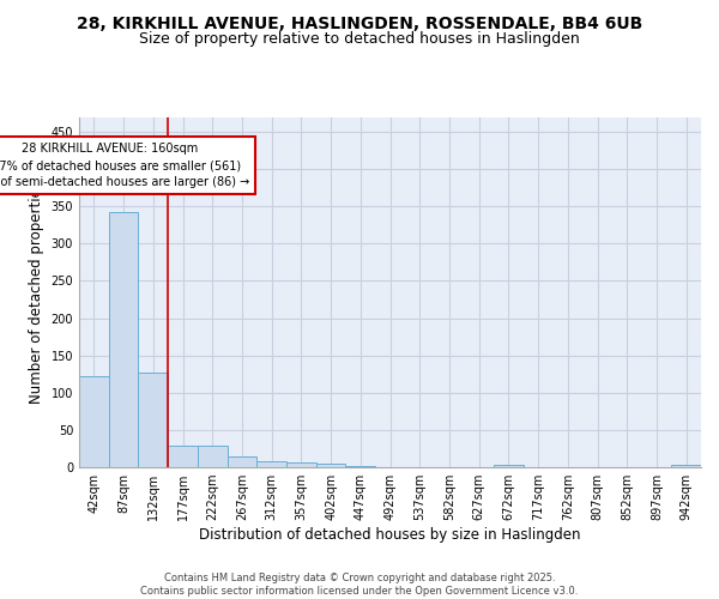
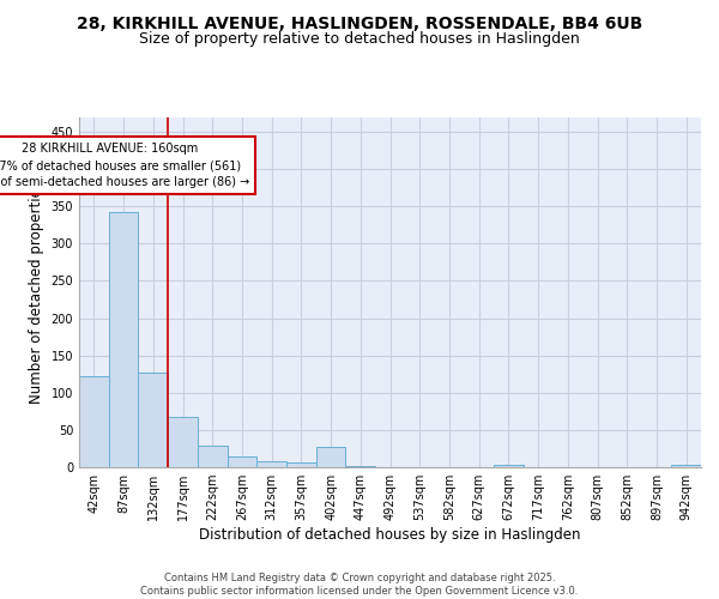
177sqm: 29 -> 68
402sqm: 5 -> 28
